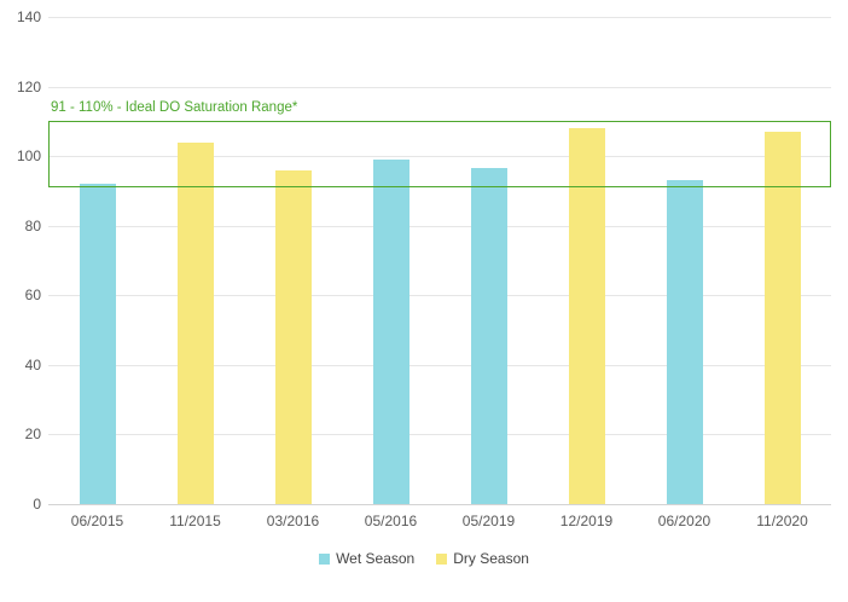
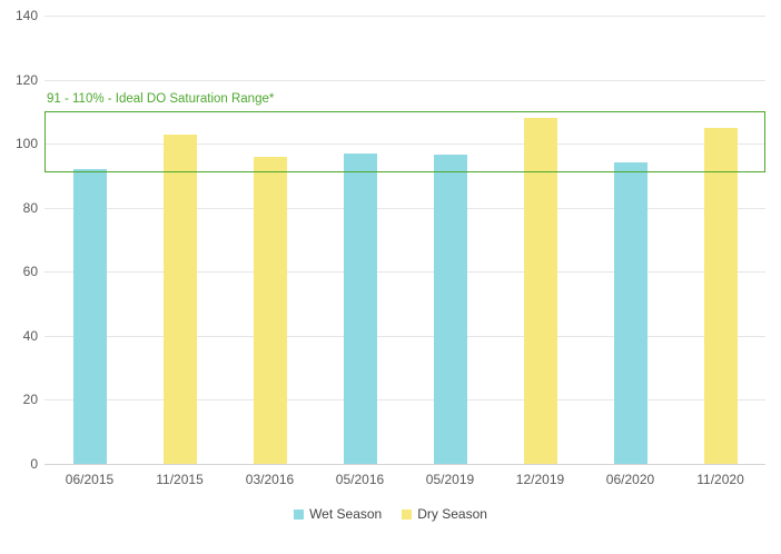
Dry Season/11/2015: 104 -> 103
Wet Season/05/2016: 99 -> 97
Wet Season/06/2020: 93 -> 94
Dry Season/11/2020: 107 -> 105
